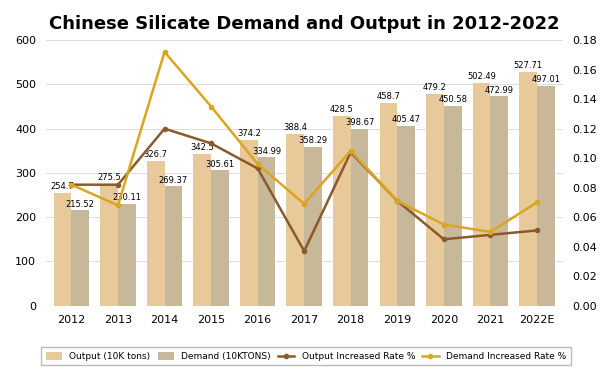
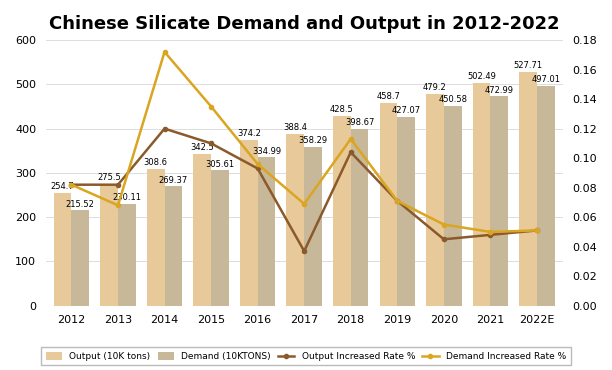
Output (10K tons)/2014: 326.7 -> 308.6
Demand Increased Rate %/2018: 0.105 -> 0.113
Demand (10KTONS)/2019: 405.47 -> 427.07
Demand Increased Rate %/2022E: 0.070 -> 0.051
